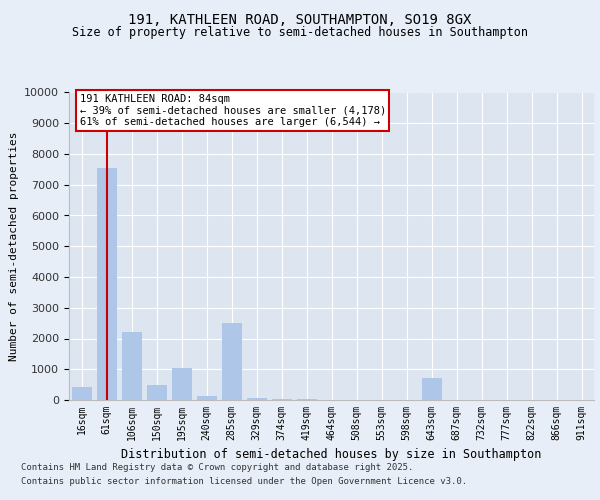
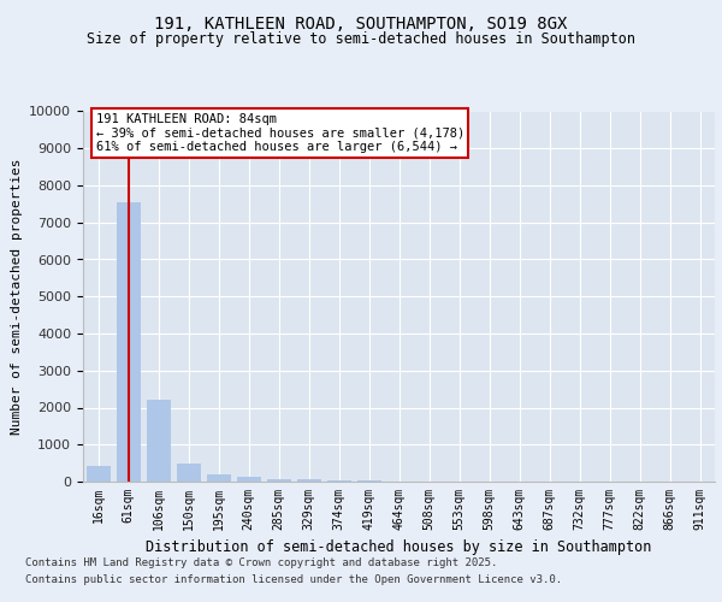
195sqm: 1050 -> 200
285sqm: 2500 -> 80
643sqm: 700 -> 0
